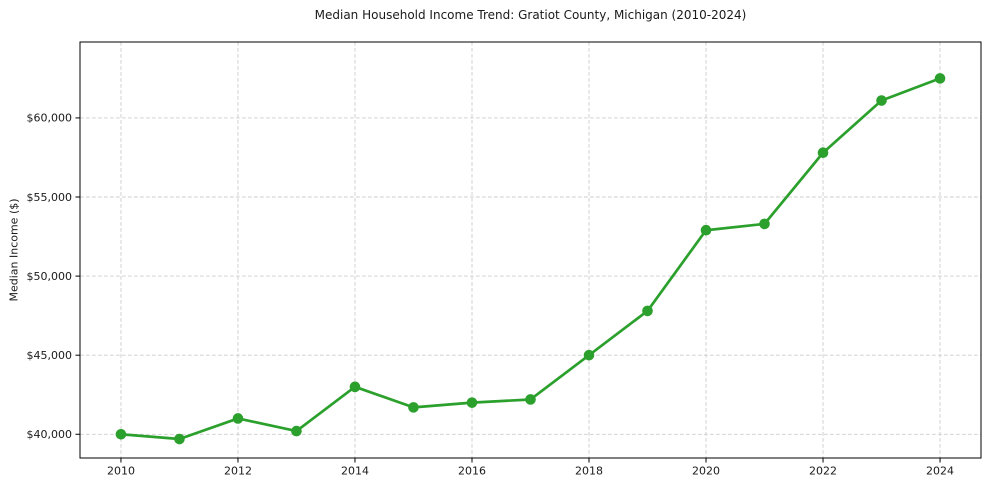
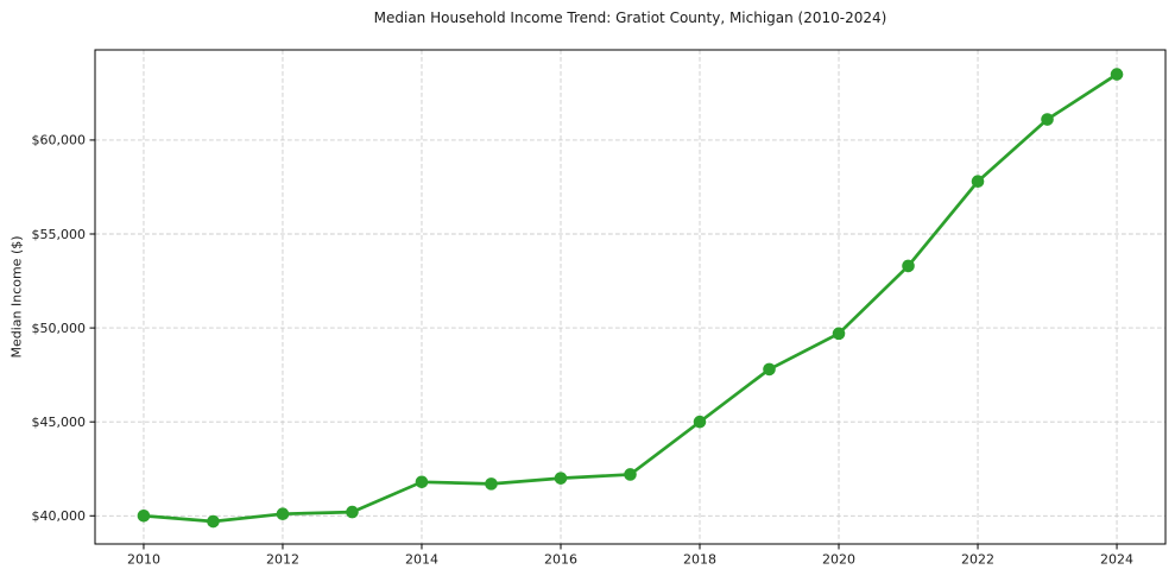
2012: $41000 -> $40100
2014: $43000 -> $41800
2020: $52900 -> $49700
2024: $62500 -> $63500
